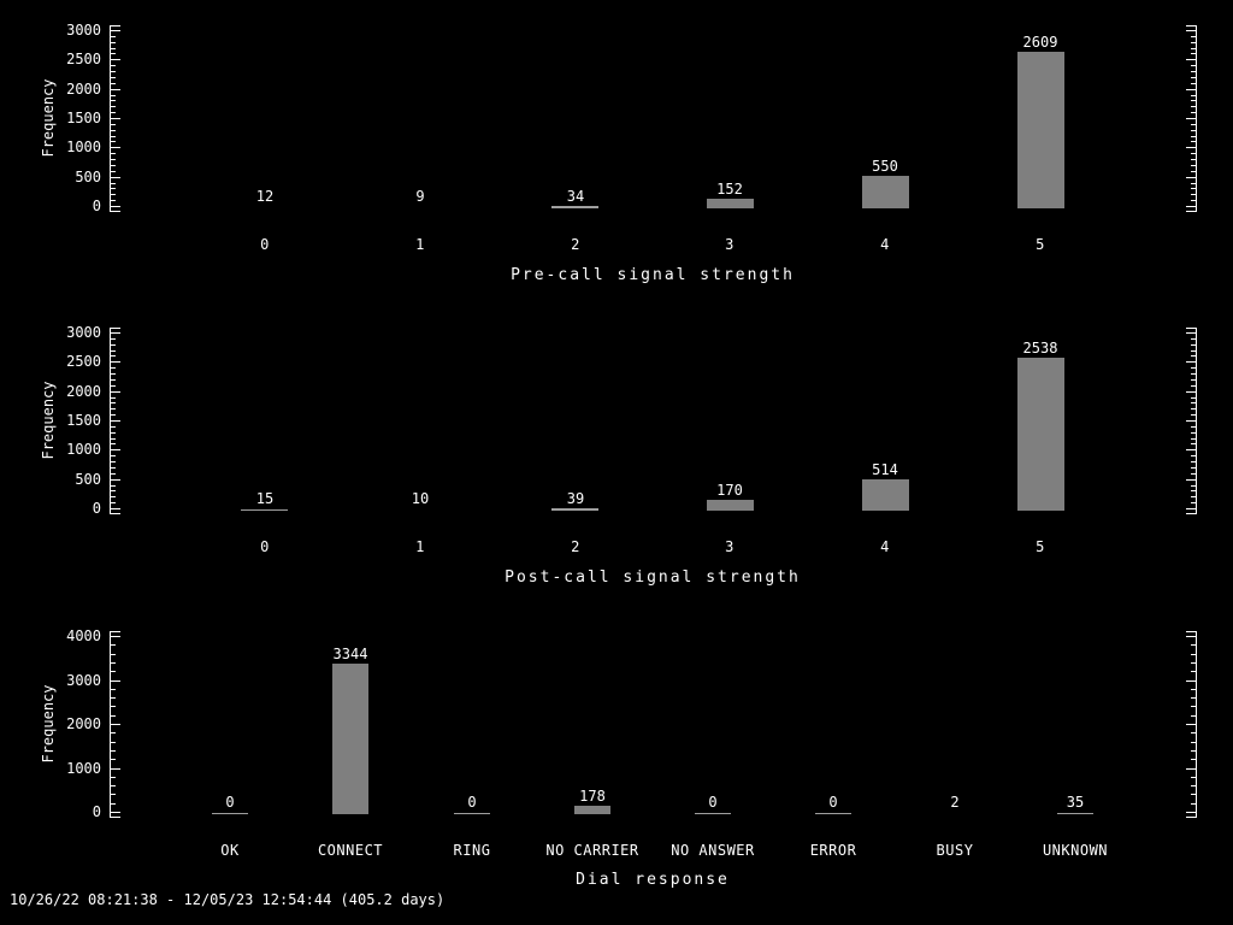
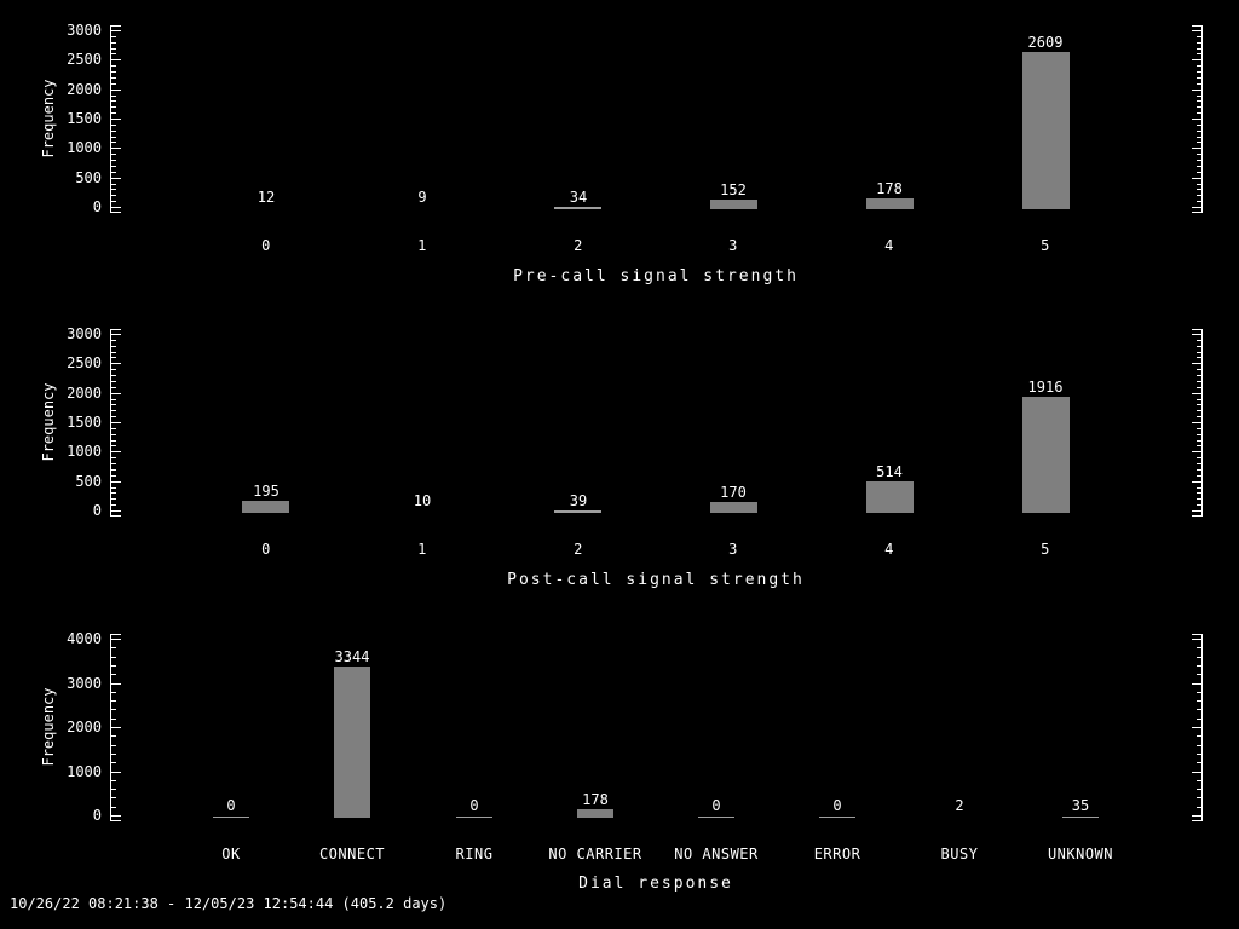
Pre-call signal strength/4: 550 -> 178
Post-call signal strength/0: 15 -> 195
Post-call signal strength/5: 2538 -> 1916
